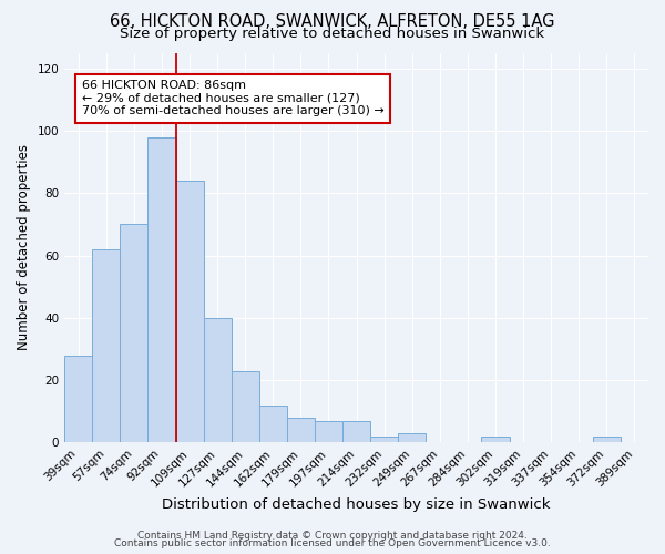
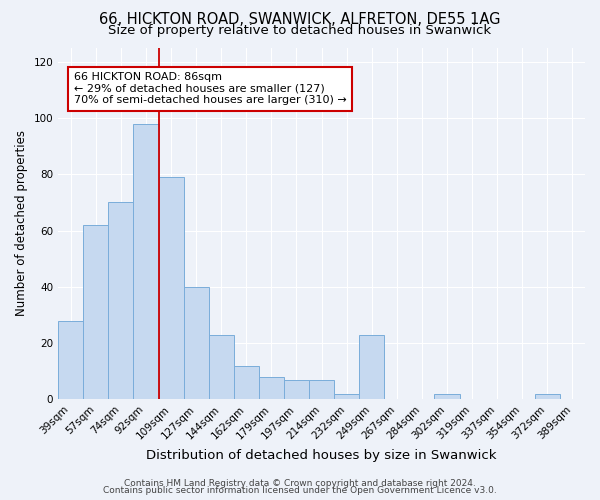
109sqm: 84 -> 79
249sqm: 3 -> 23
